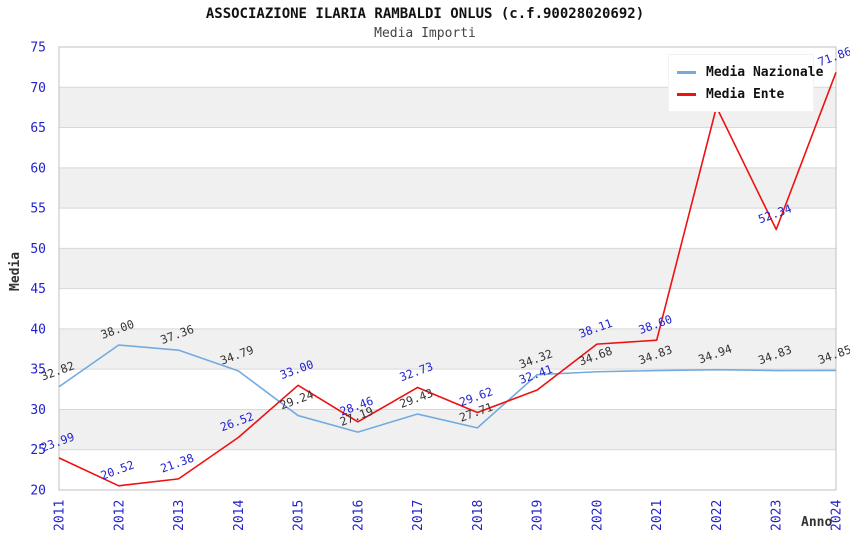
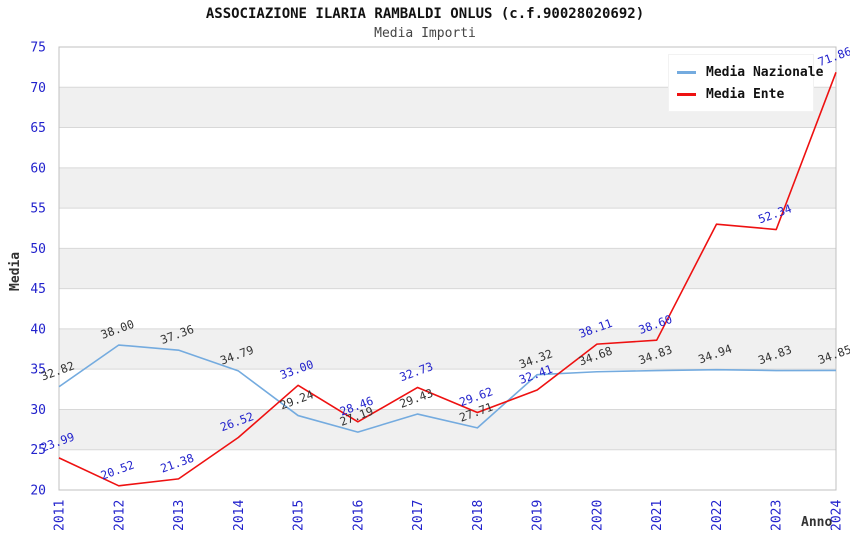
Media Ente/2022: 68 -> 53
